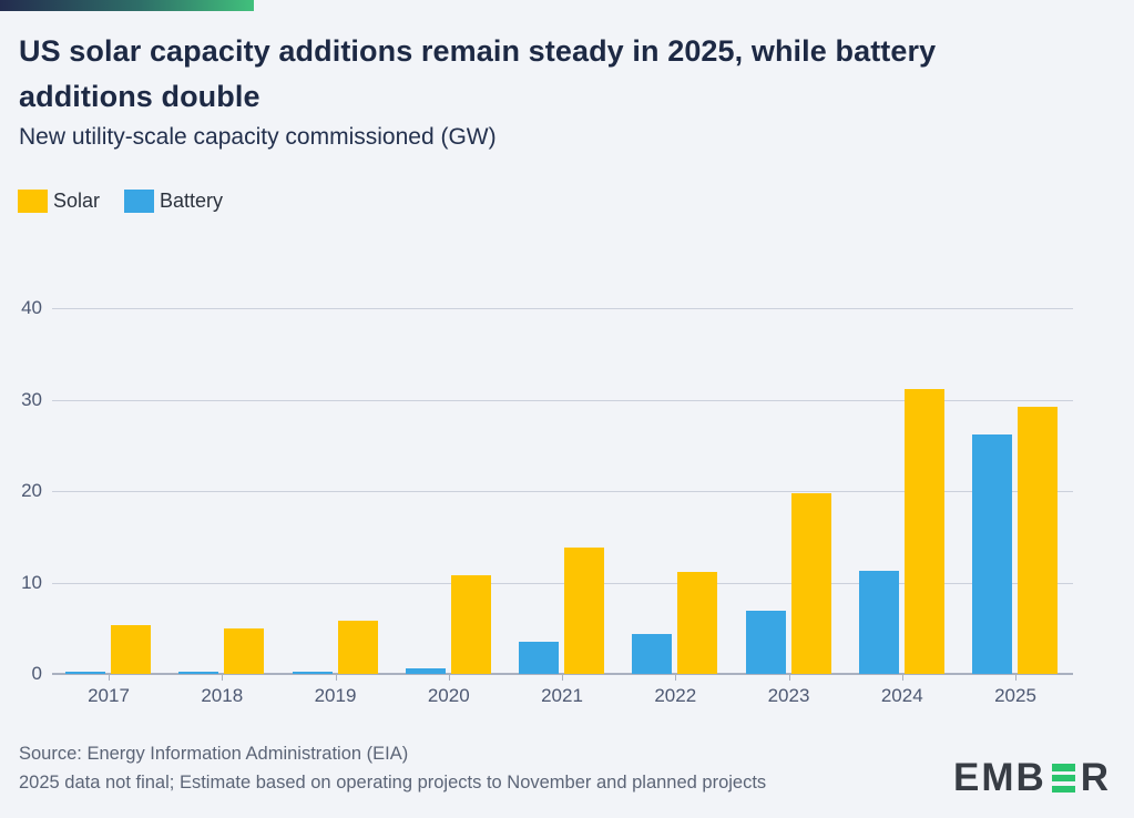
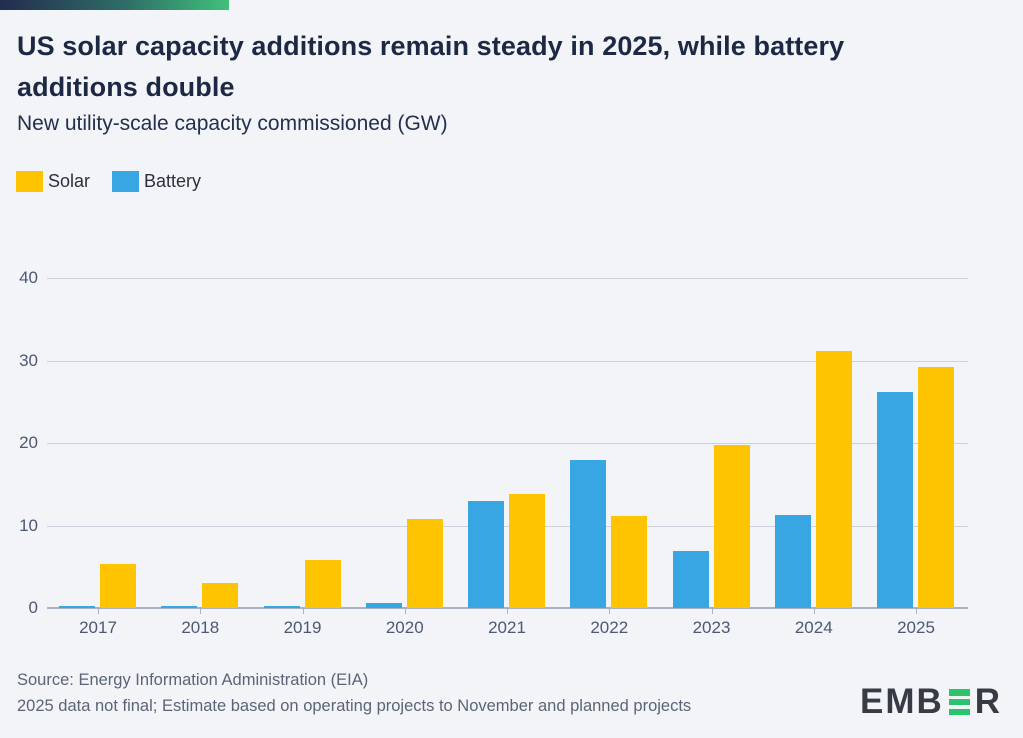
Solar/2018: 5 -> 3
Battery/2021: 4 -> 13
Battery/2022: 4 -> 18
